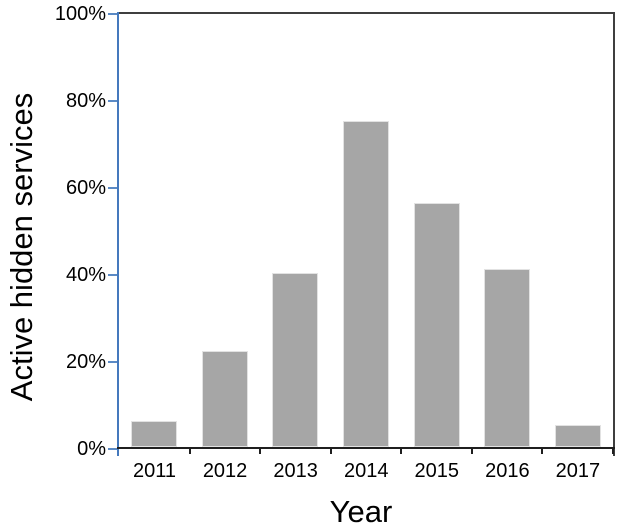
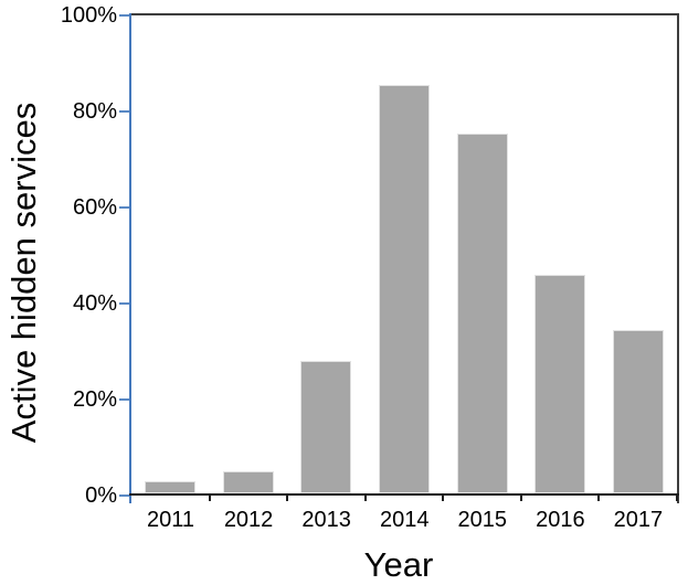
2011: 6% -> 2%
2012: 22% -> 4%
2013: 40% -> 28%
2014: 75% -> 85%
2015: 56% -> 75%
2016: 41% -> 46%
2017: 5% -> 34%
